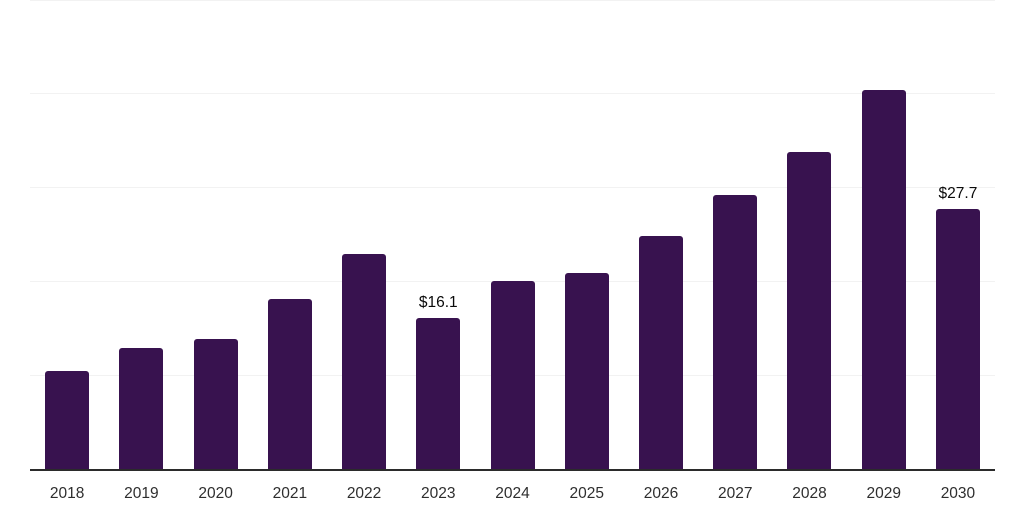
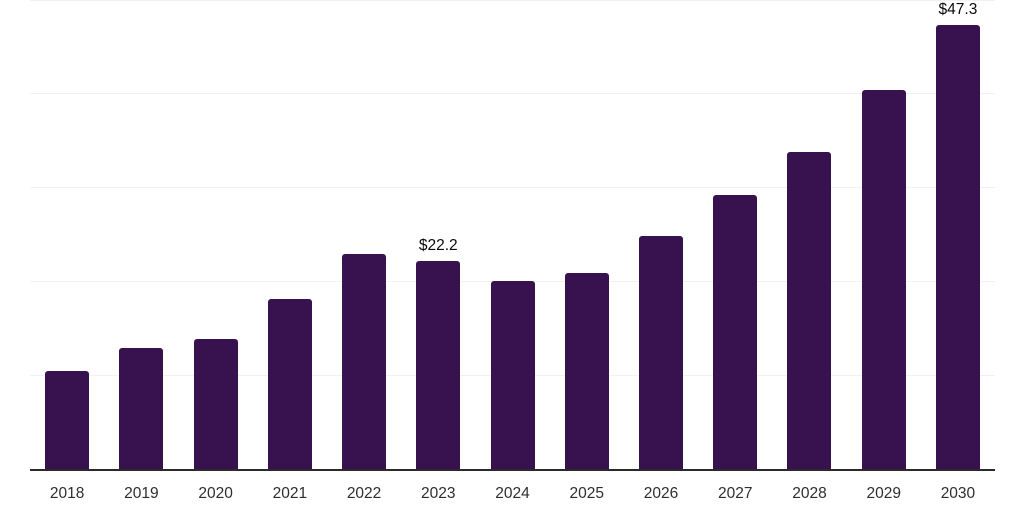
2023: $16.1 -> $22.2
2030: $27.7 -> $47.3
